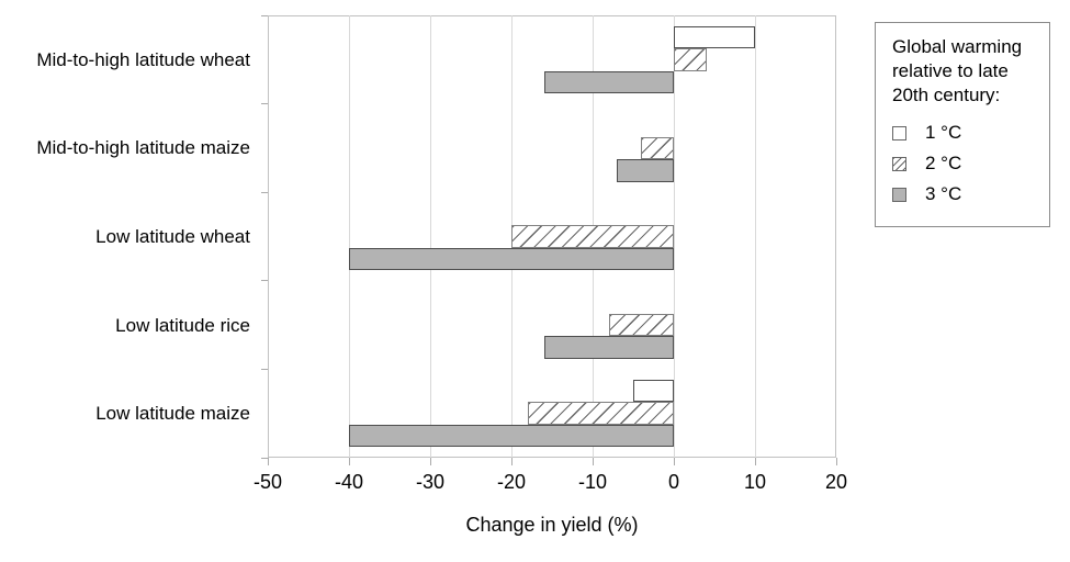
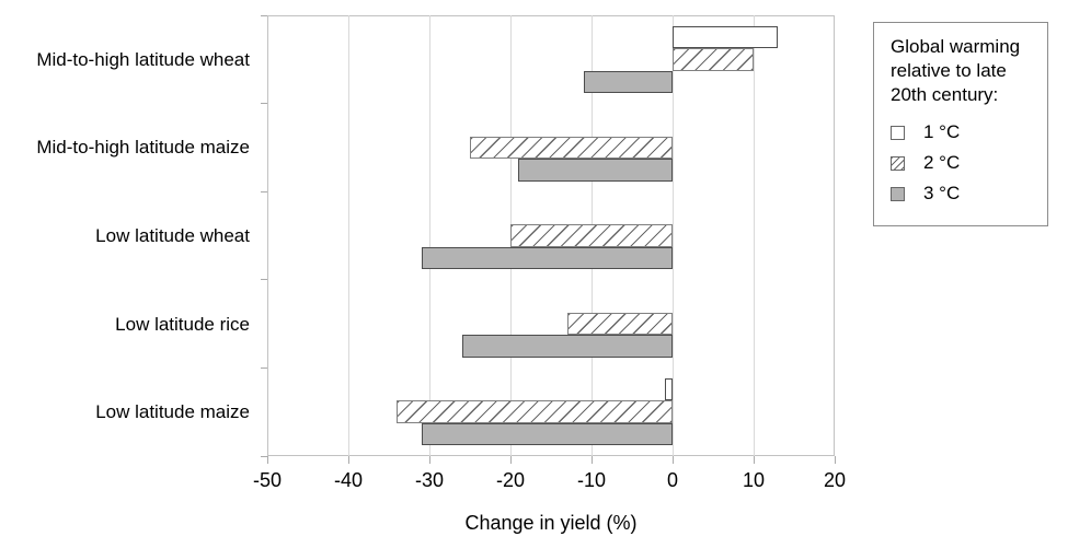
1 °C/Mid-to-high latitude wheat: 10 -> 13
2 °C/Mid-to-high latitude wheat: 4 -> 10
3 °C/Mid-to-high latitude wheat: -16 -> -11
2 °C/Mid-to-high latitude maize: -4 -> -25
3 °C/Mid-to-high latitude maize: -7 -> -19
3 °C/Low latitude wheat: -40 -> -31
2 °C/Low latitude rice: -8 -> -13
3 °C/Low latitude rice: -16 -> -26
1 °C/Low latitude maize: -5 -> -1
2 °C/Low latitude maize: -18 -> -34
3 °C/Low latitude maize: -40 -> -31
